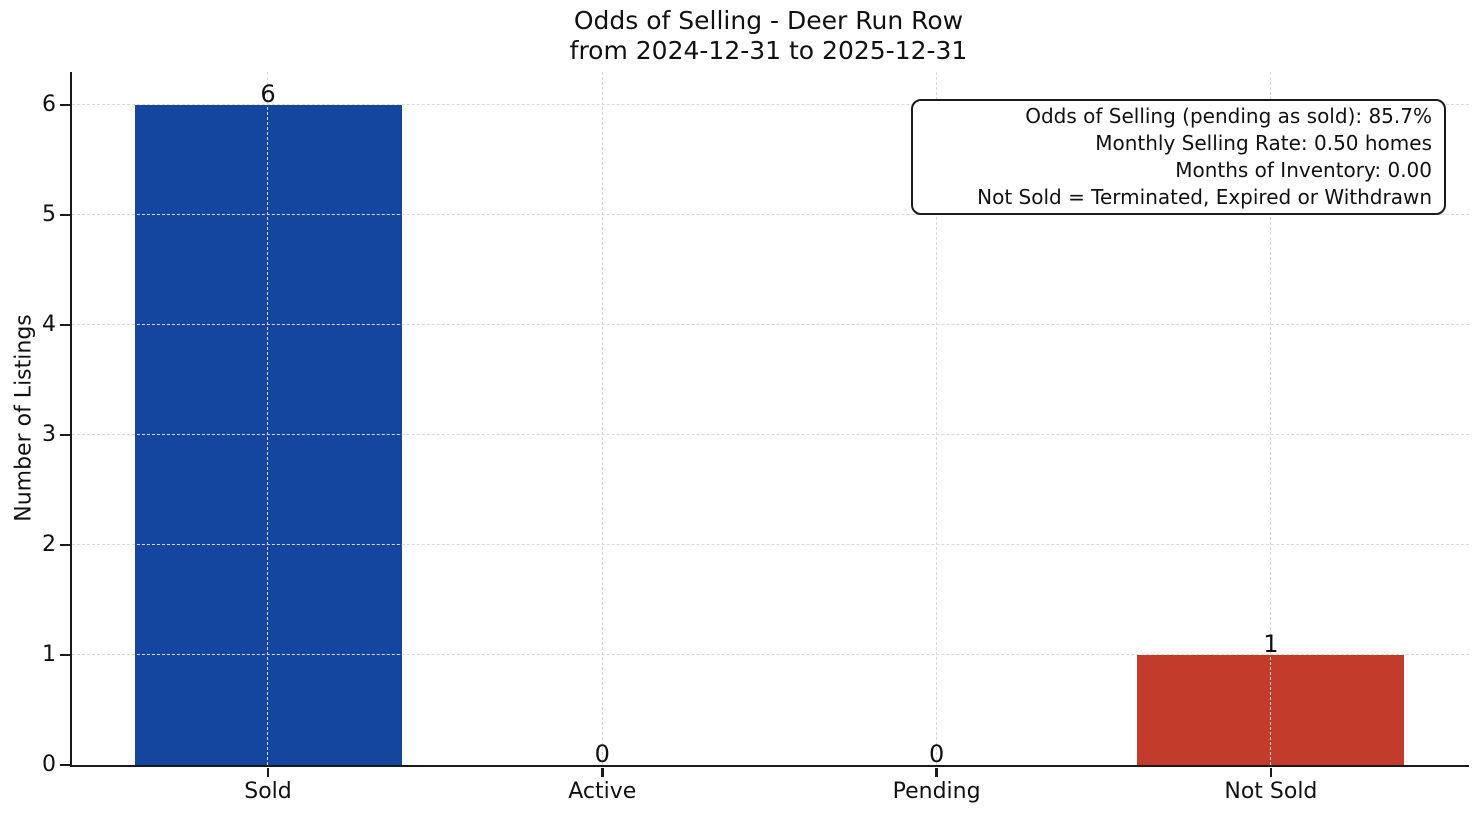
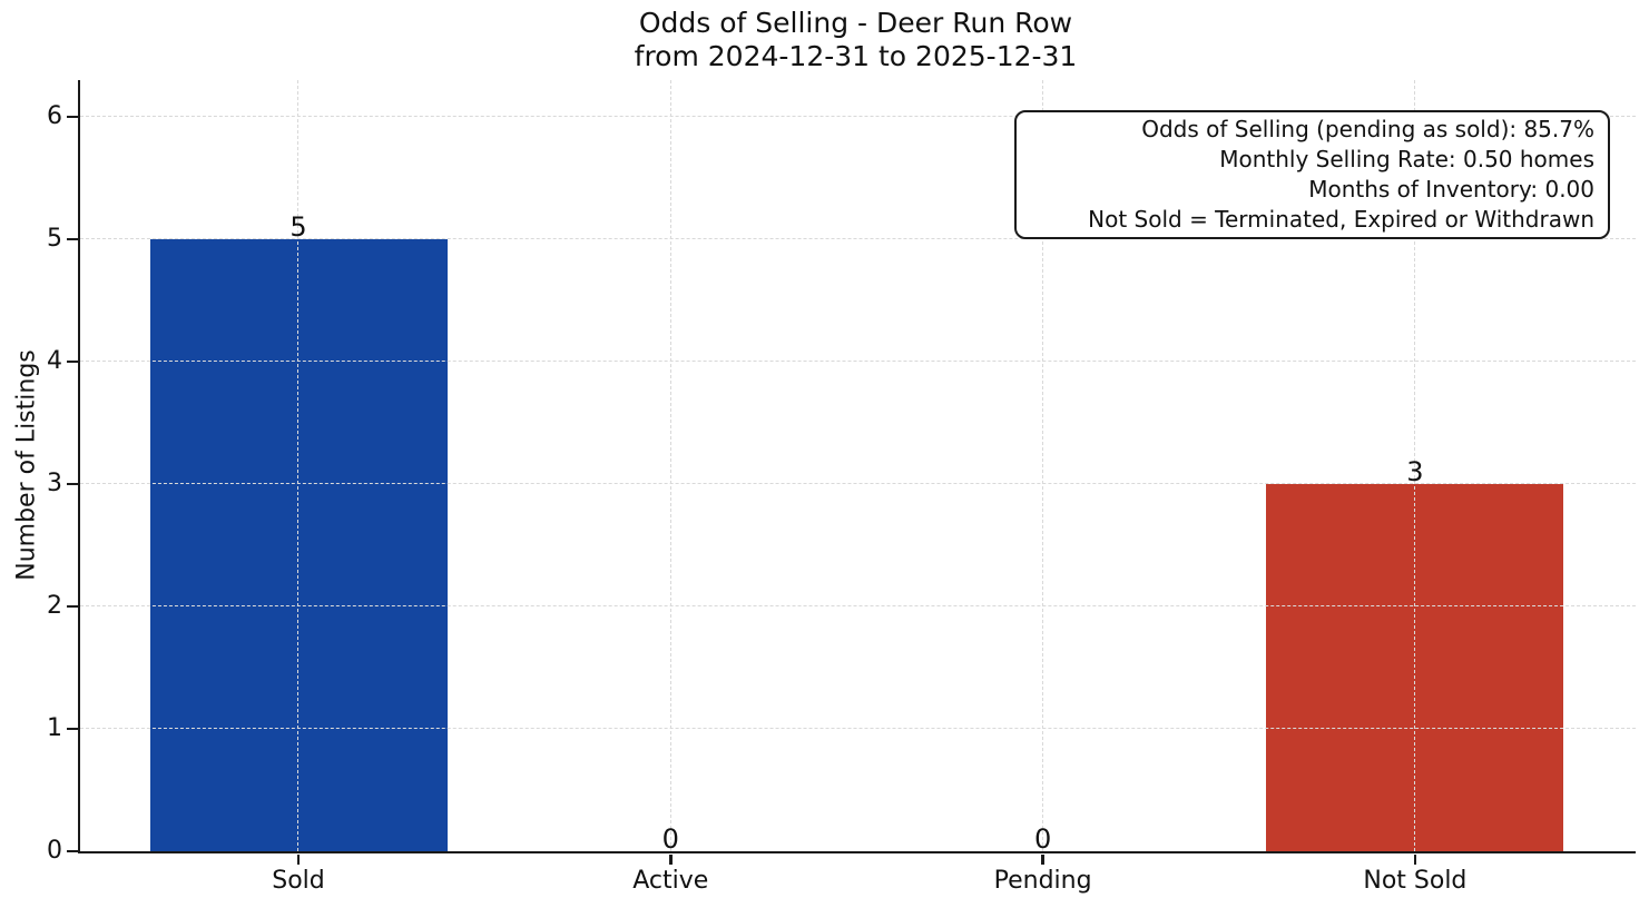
Sold: 6 -> 5
Not Sold: 1 -> 3
